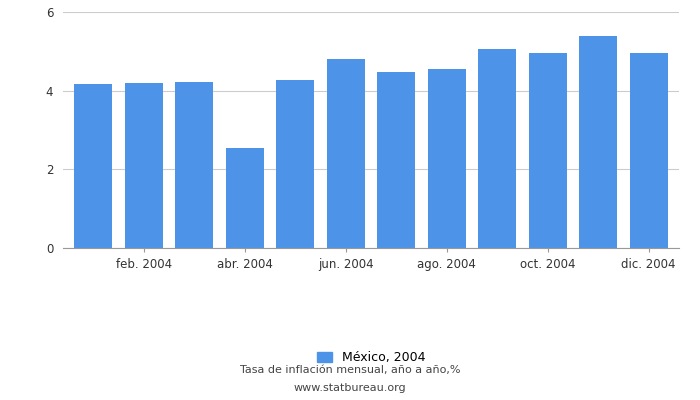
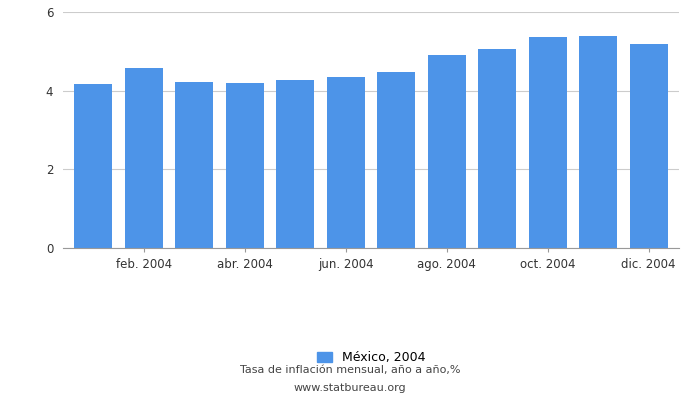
feb. 2004: 4.20 -> 4.58
abr. 2004: 2.55 -> 4.20
jun. 2004: 4.80 -> 4.35
ago. 2004: 4.55 -> 4.90
oct. 2004: 4.95 -> 5.37
dic. 2004: 4.95 -> 5.19
